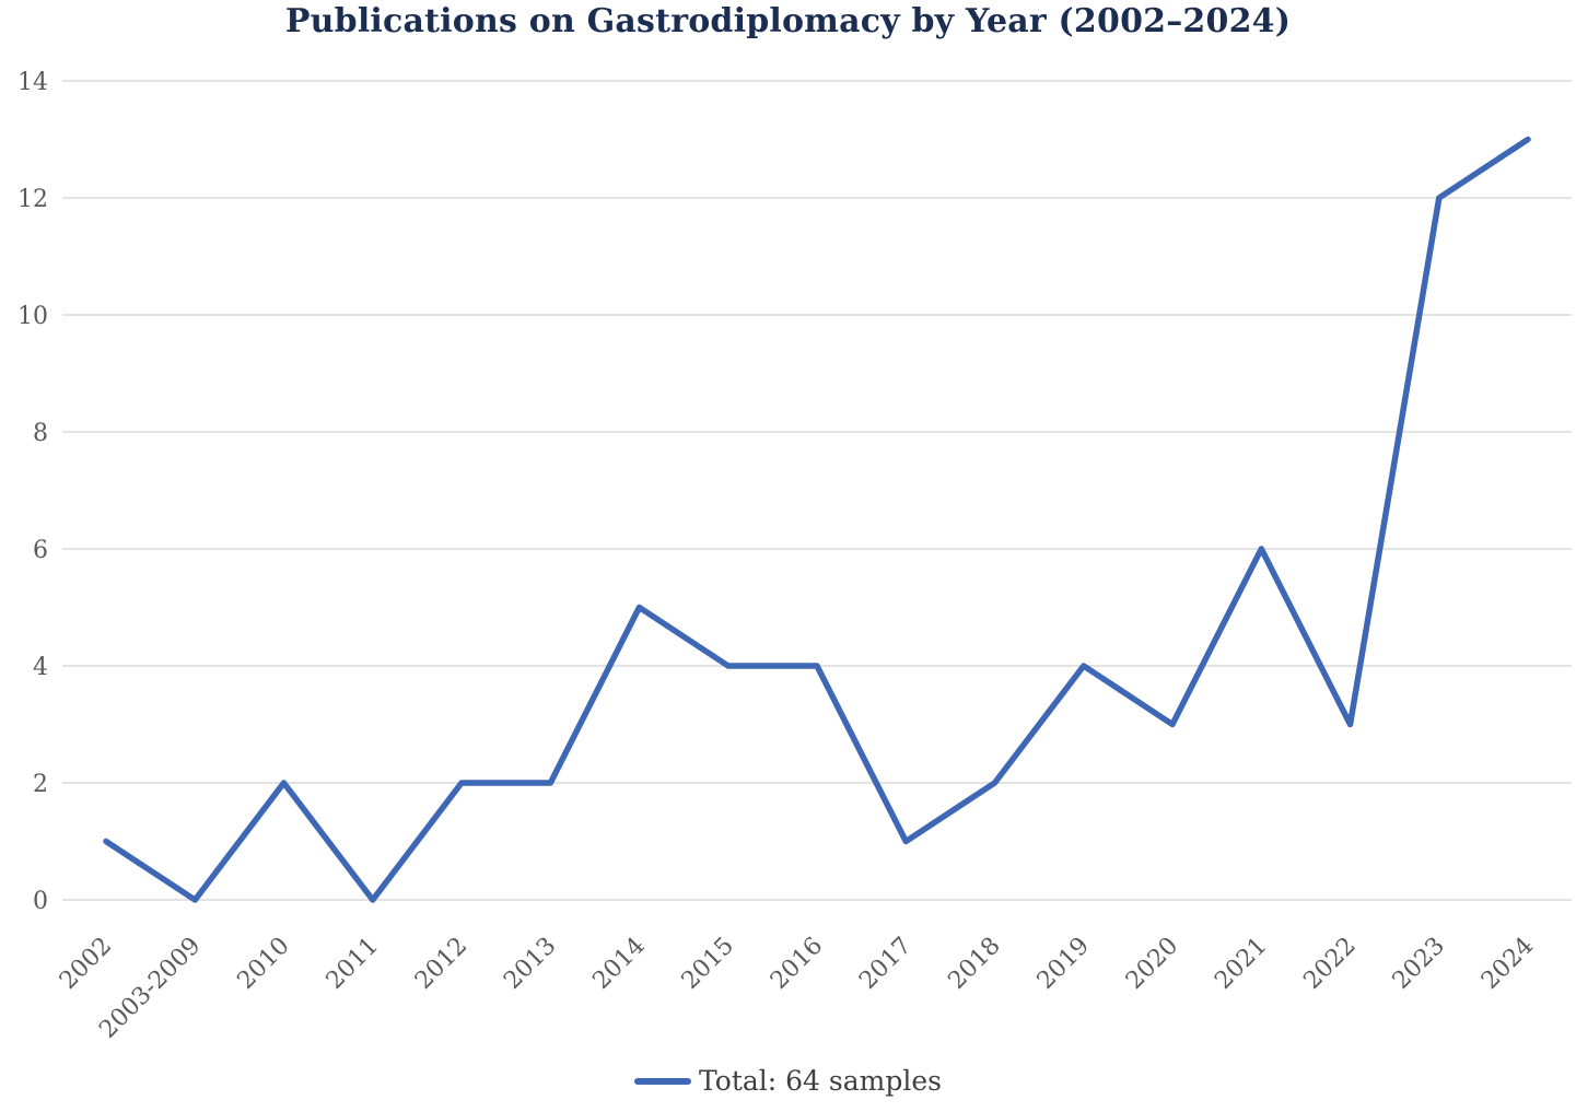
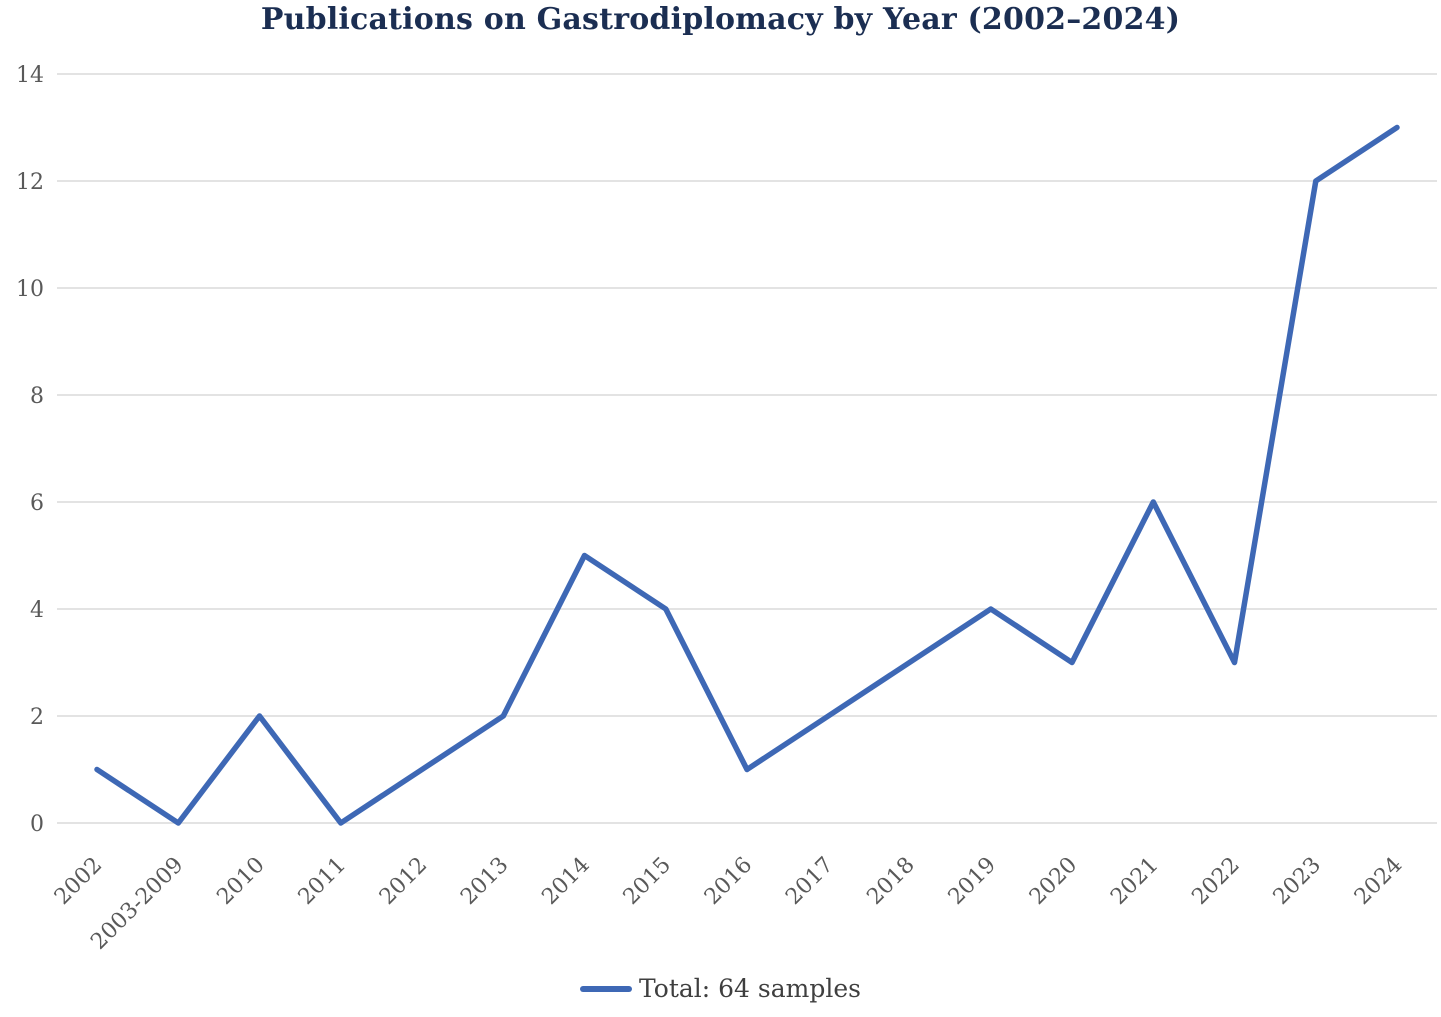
2012: 2 -> 1
2016: 4 -> 1
2017: 1 -> 2
2018: 2 -> 3
